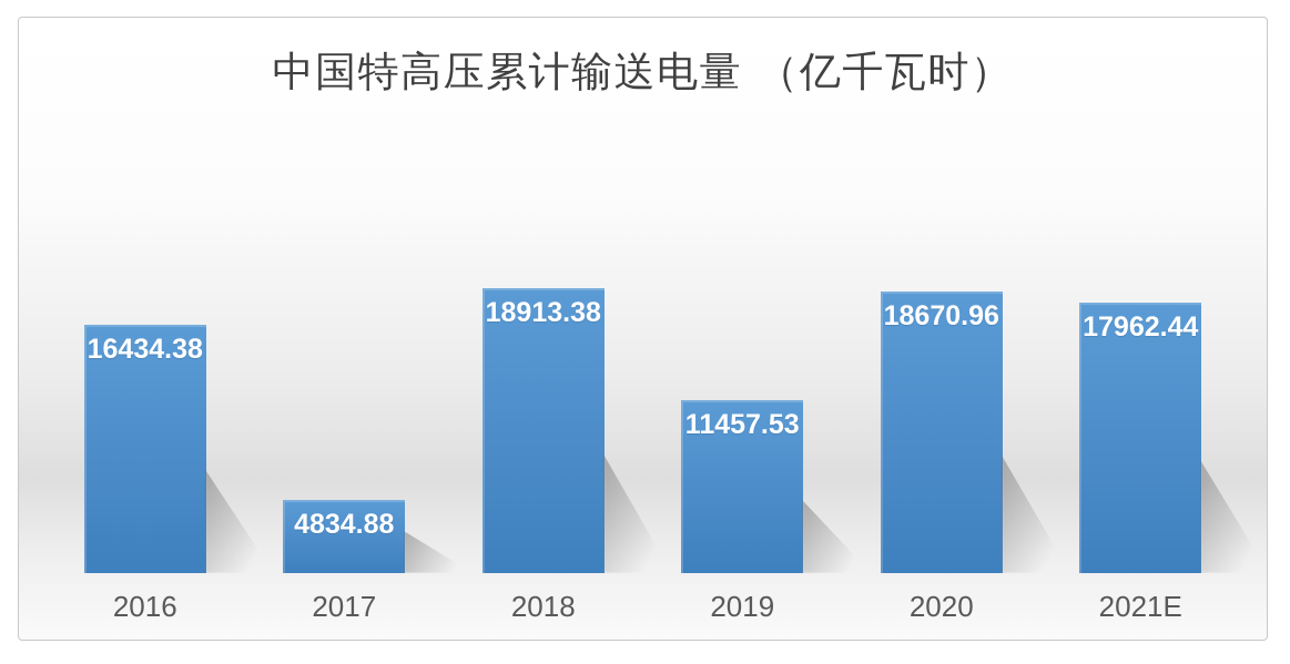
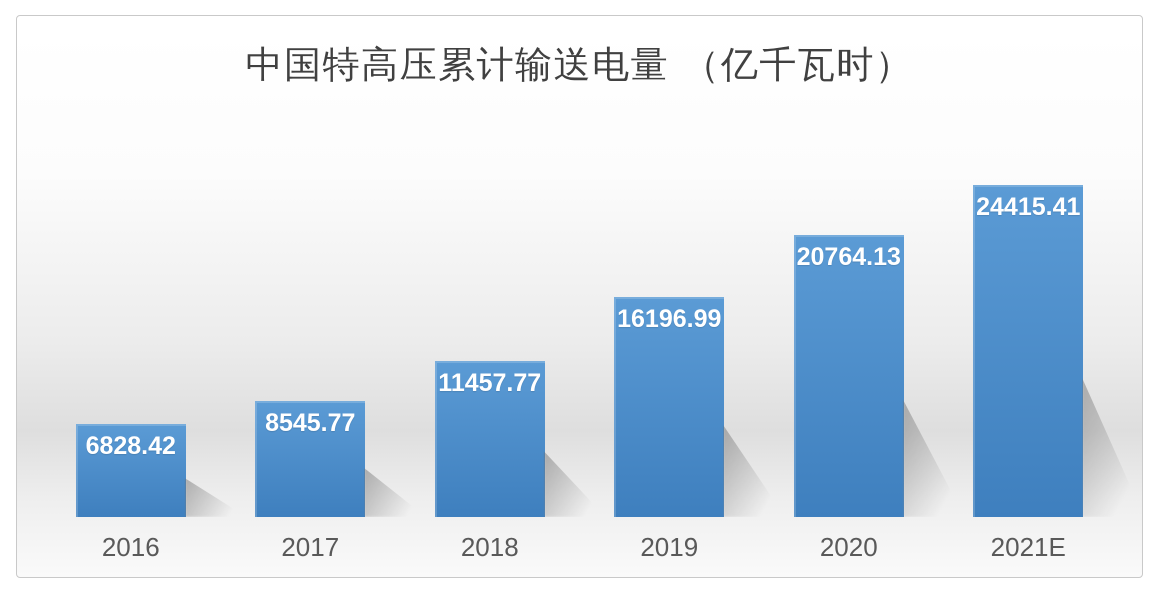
2016: 16434.38 -> 6828.42
2017: 4834.88 -> 8545.77
2018: 18913.38 -> 11457.77
2019: 11457.53 -> 16196.99
2020: 18670.96 -> 20764.13
2021E: 17962.44 -> 24415.41
